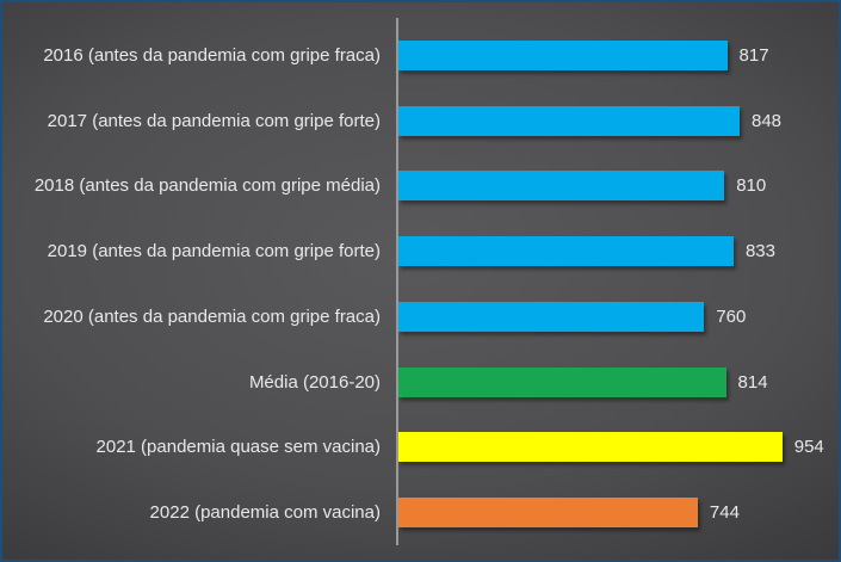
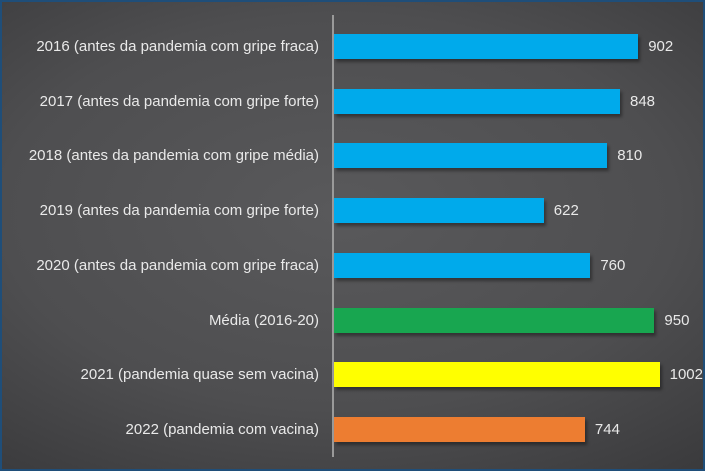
2016 (antes da pandemia com gripe fraca): 817 -> 902
2019 (antes da pandemia com gripe forte): 833 -> 622
Média (2016-20): 814 -> 950
2021 (pandemia quase sem vacina): 954 -> 1002
